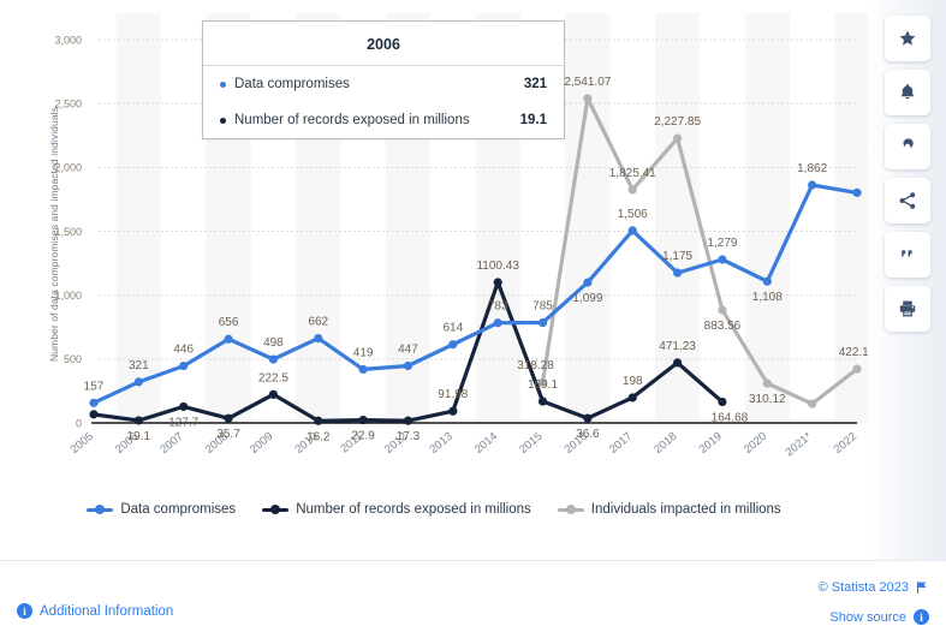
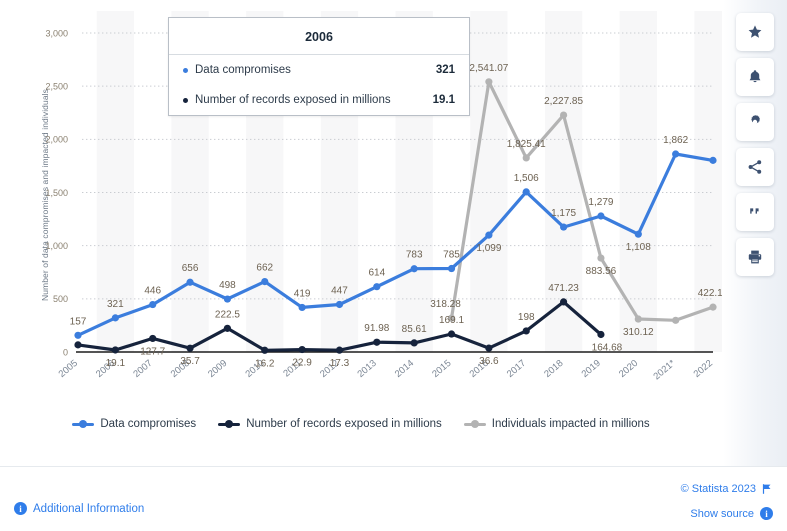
Number of records exposed in millions/2014: 1100.43 -> 85.61
Individuals impacted in millions/2021*: 150 -> 300
